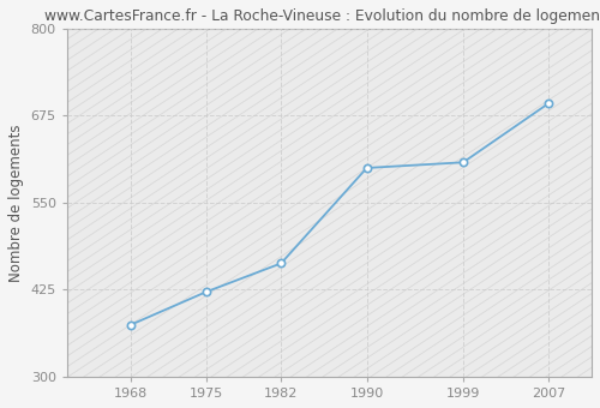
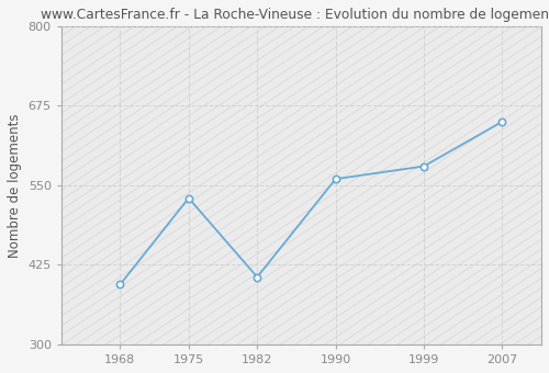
1968: 375 -> 394
1975: 422 -> 530
1982: 463 -> 406
1990: 600 -> 560
1999: 608 -> 580
2007: 693 -> 650
